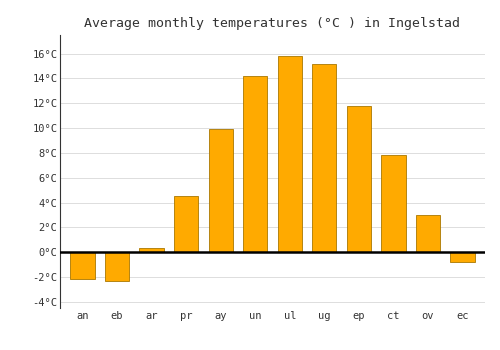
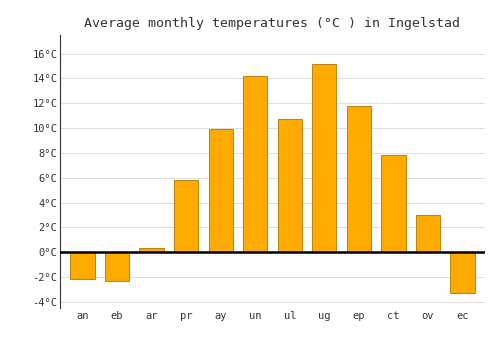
pr: 4.5°C -> 5.8°C
ul: 15.8°C -> 10.7°C
ec: -0.8°C -> -3.3°C
